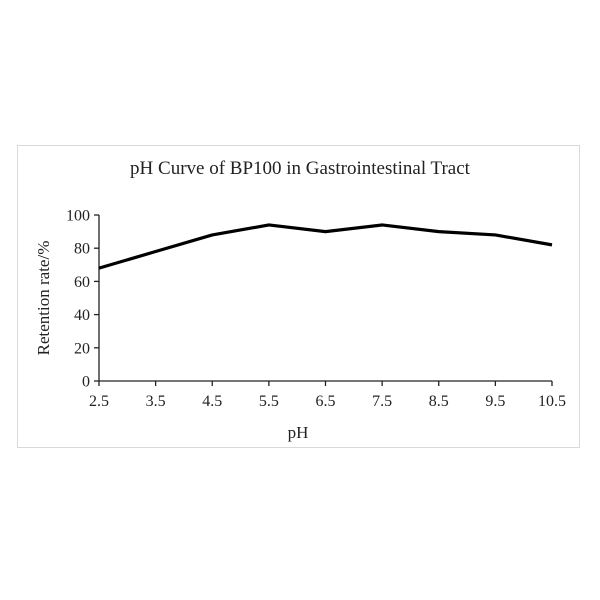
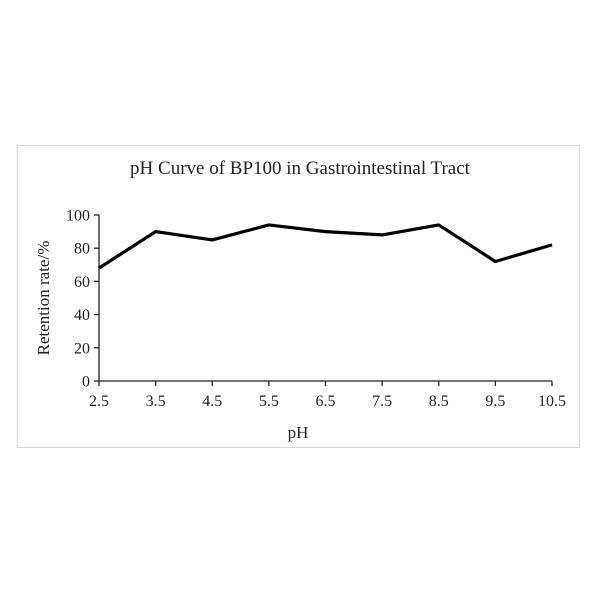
3.5: 78 -> 90
4.5: 88 -> 85
7.5: 94 -> 88
8.5: 90 -> 94
9.5: 88 -> 72
